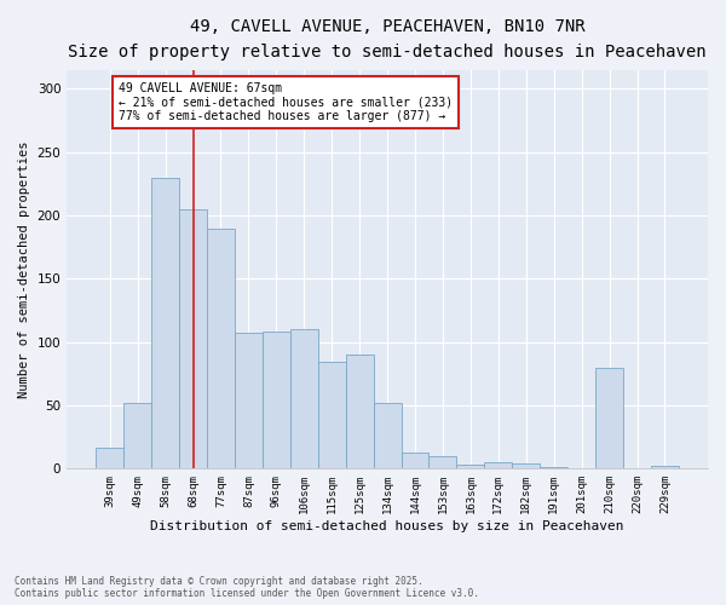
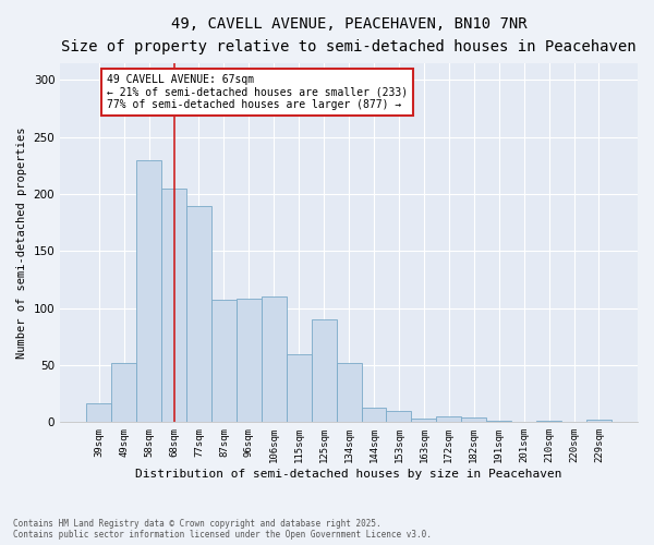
115sqm: 84 -> 60
210sqm: 80 -> 1
